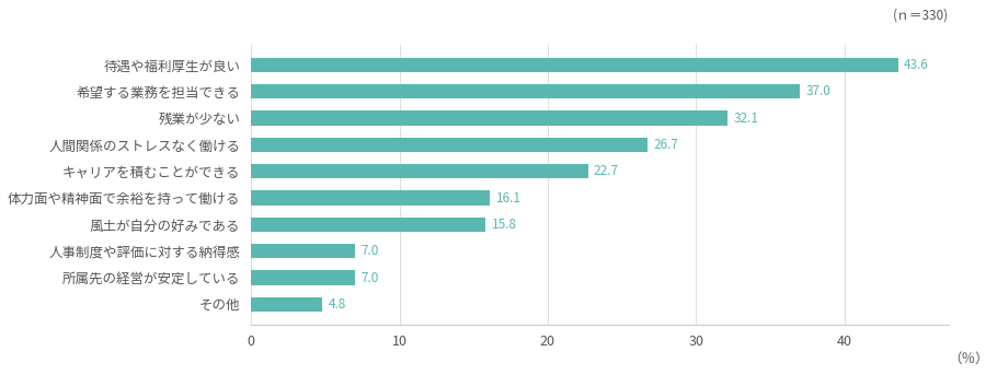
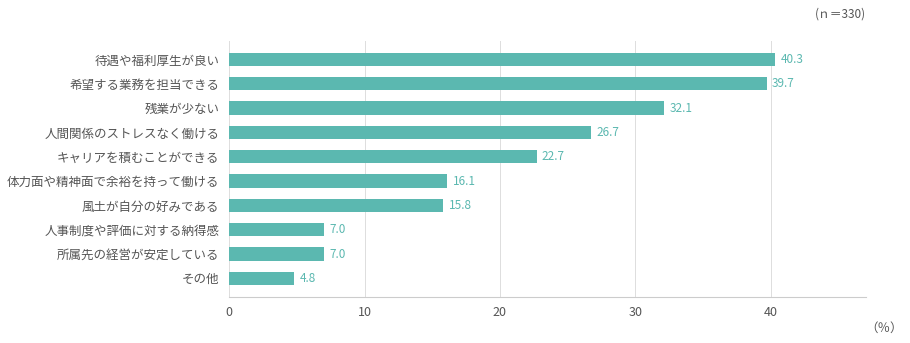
待遇や福利厚生が良い: 43.6 -> 40.3
希望する業務を担当できる: 37.0 -> 39.7
